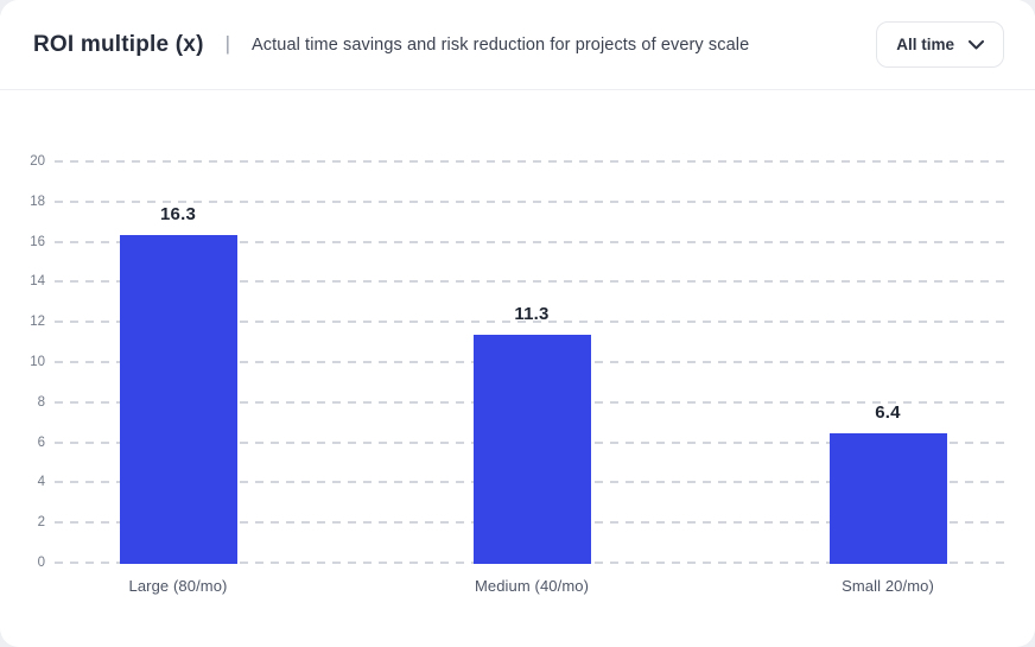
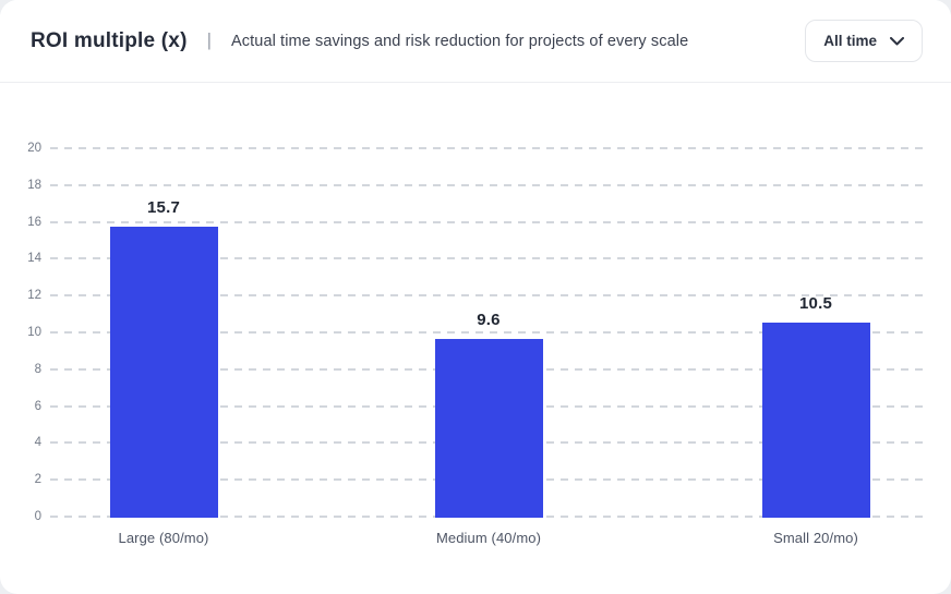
Large (80/mo): 16.3 -> 15.7
Medium (40/mo): 11.3 -> 9.6
Small 20/mo): 6.4 -> 10.5
